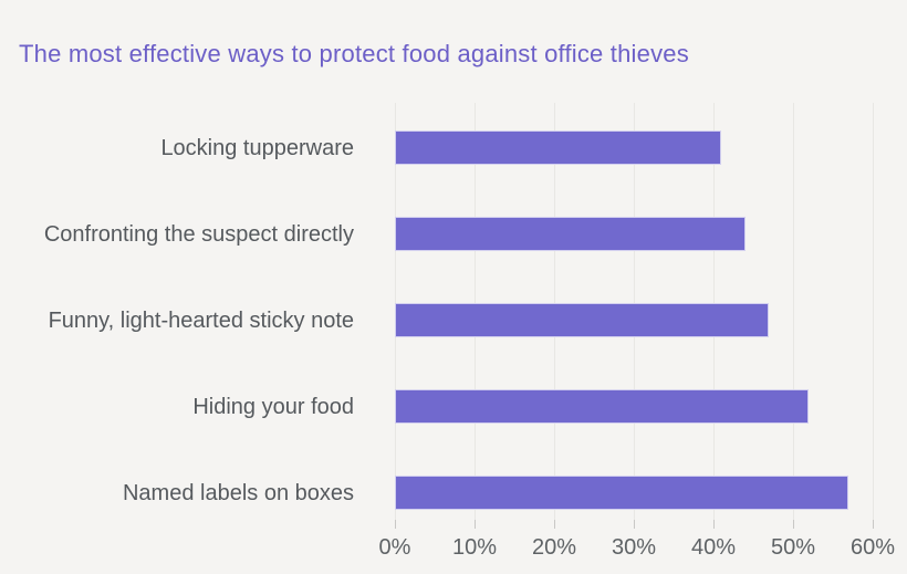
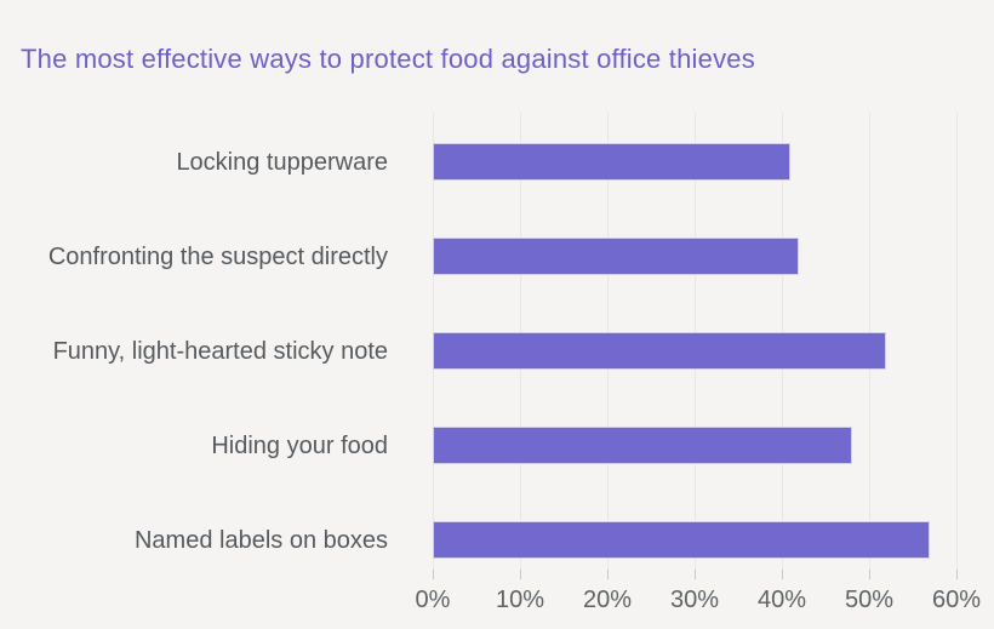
Confronting the suspect directly: 44% -> 42%
Funny, light-hearted sticky note: 47% -> 52%
Hiding your food: 52% -> 48%
